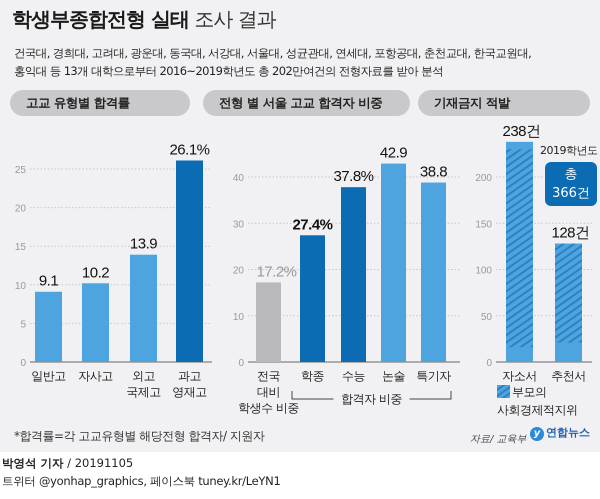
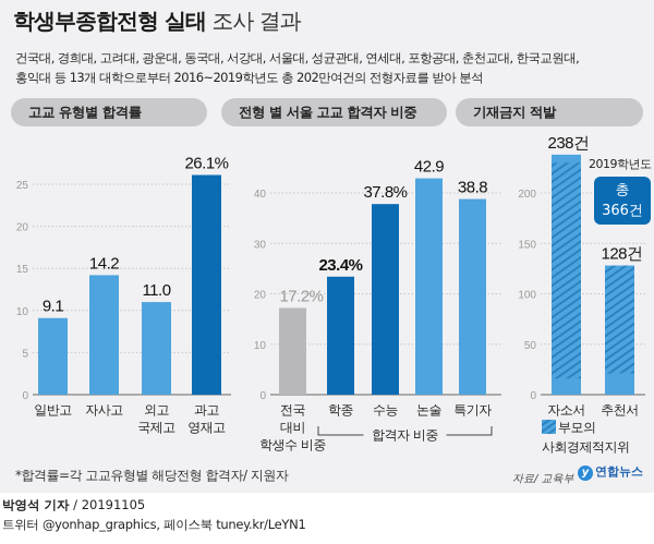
고교 유형별 합격률/자사고: 10.2 -> 14.2
고교 유형별 합격률/외고 국제고: 13.9 -> 11.0
전형 별 서울 고교 합격자 비중/학종: 27.4% -> 23.4%
